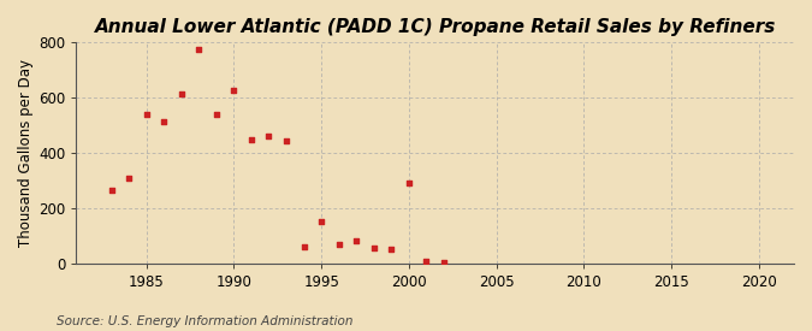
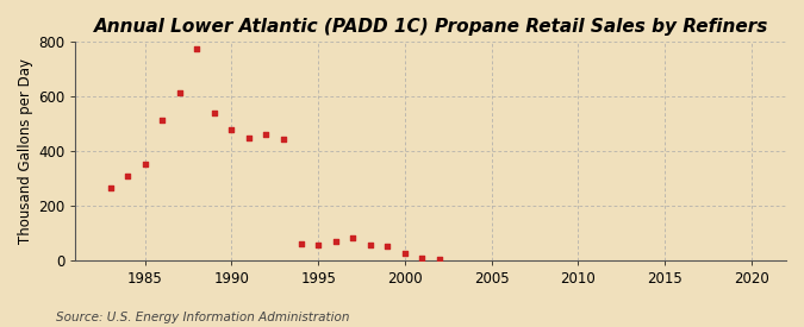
1985: 540 -> 352
1990: 625 -> 480
1995: 150 -> 55
2000: 290 -> 25
